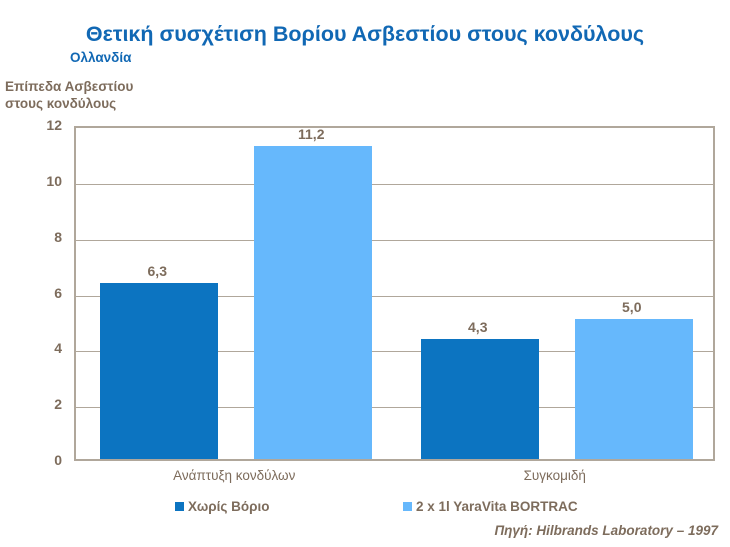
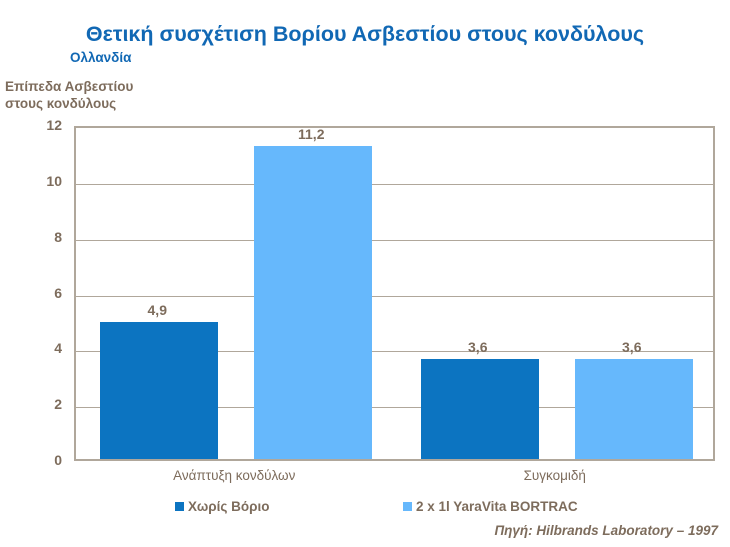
Χωρίς Βόριο/Ανάπτυξη κονδύλων: 6,3 -> 4,9
Χωρίς Βόριο/Συγκομιδή: 4,3 -> 3,6
2 x 1l YaraVita BORTRAC/Συγκομιδή: 5,0 -> 3,6
